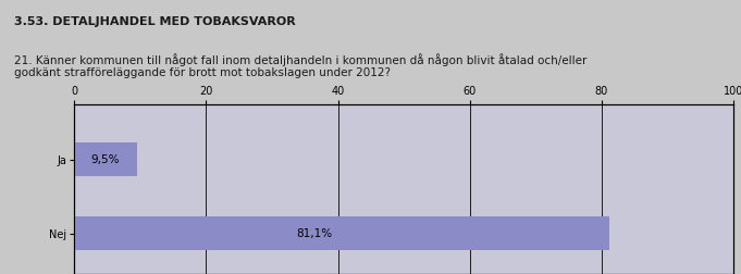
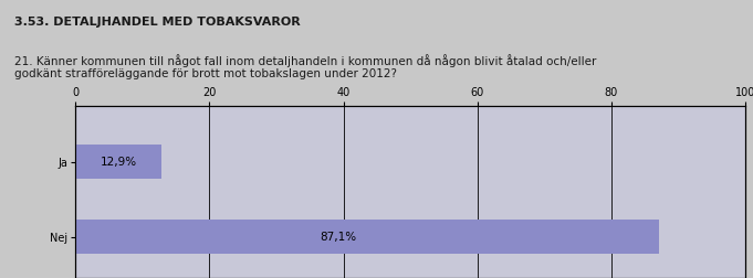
Ja: 9,5% -> 12,9%
Nej: 81,1% -> 87,1%
